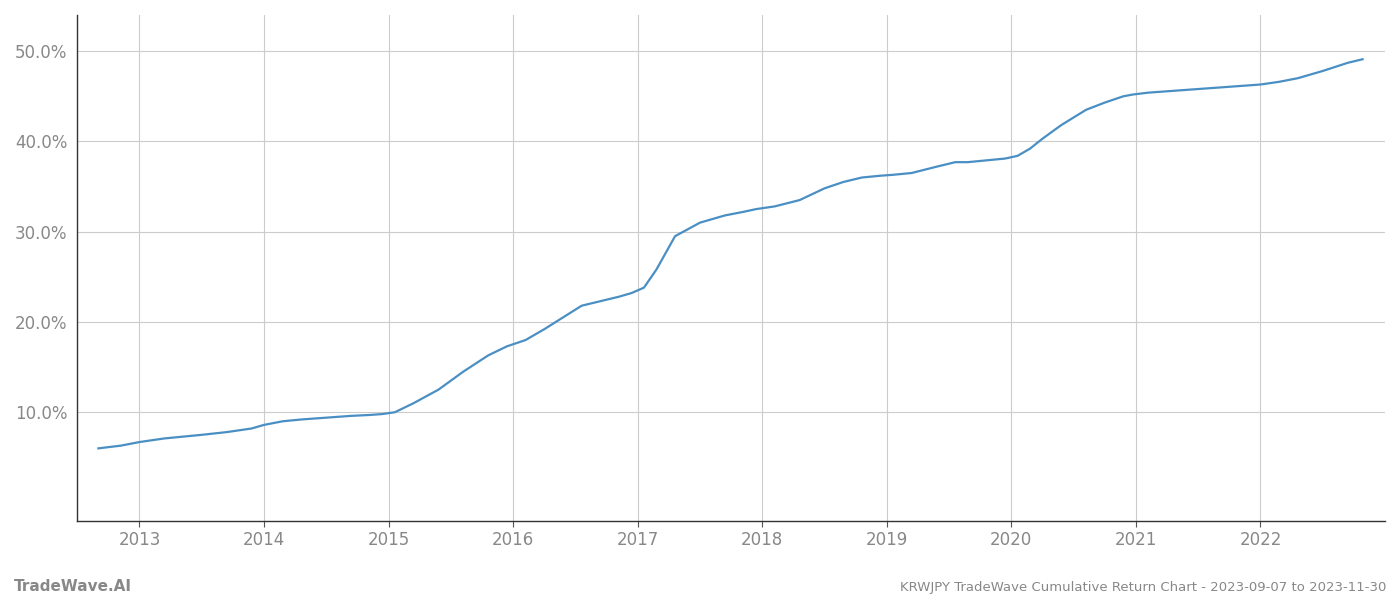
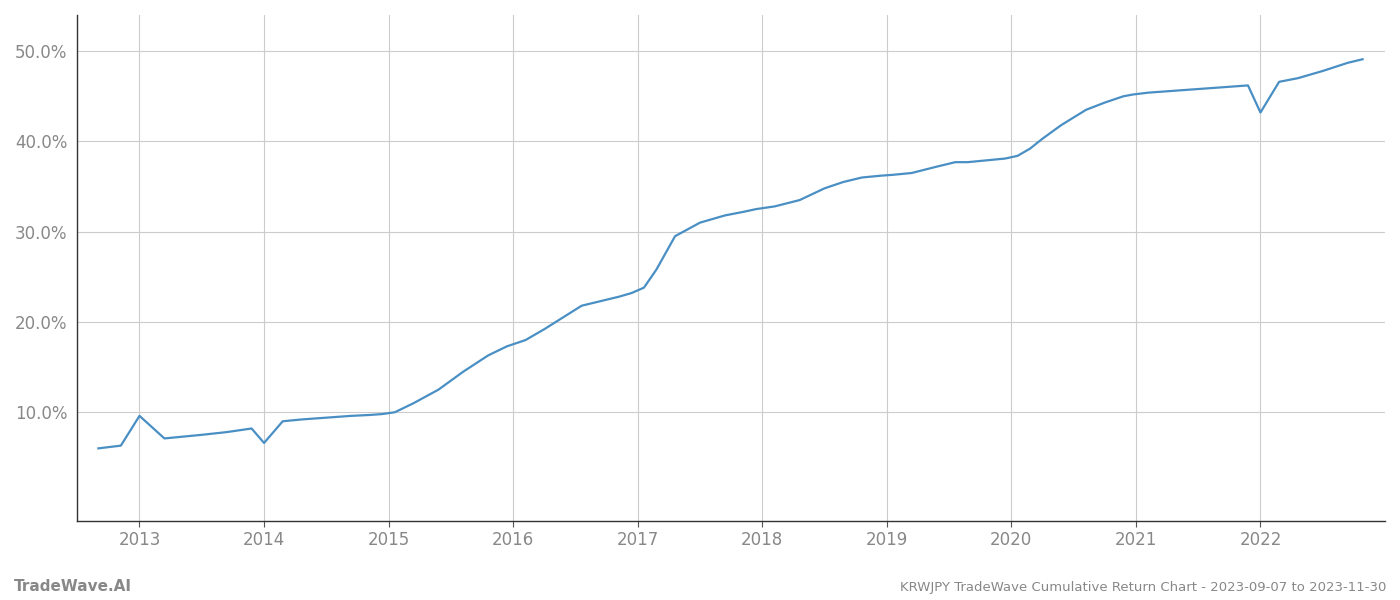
2013: 6.7% -> 9.6%
2014: 8.6% -> 6.6%
2022: 46.3% -> 43.2%
